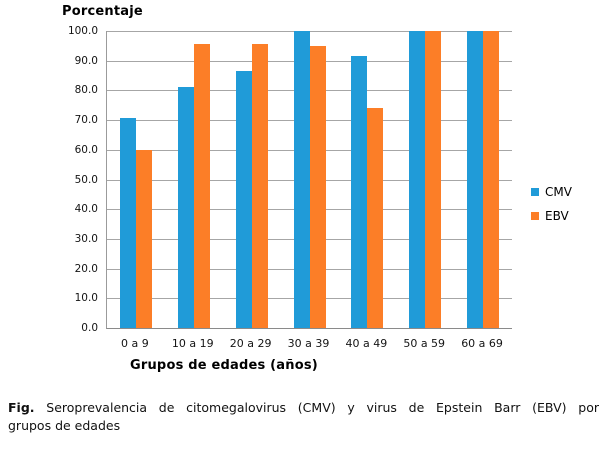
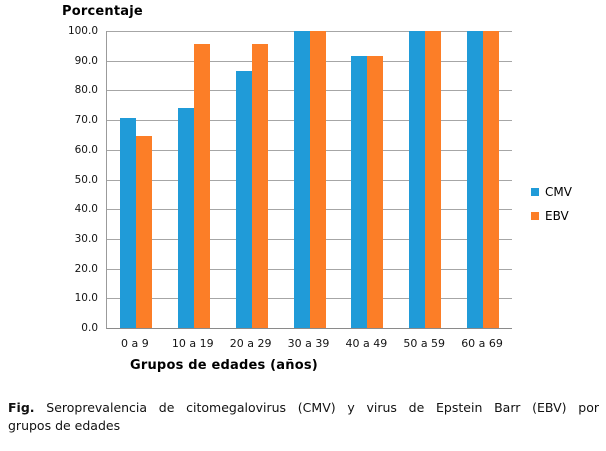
EBV/0 a 9: 60 -> 65
CMV/10 a 19: 81 -> 74
EBV/30 a 39: 95 -> 100
EBV/40 a 49: 74 -> 92
